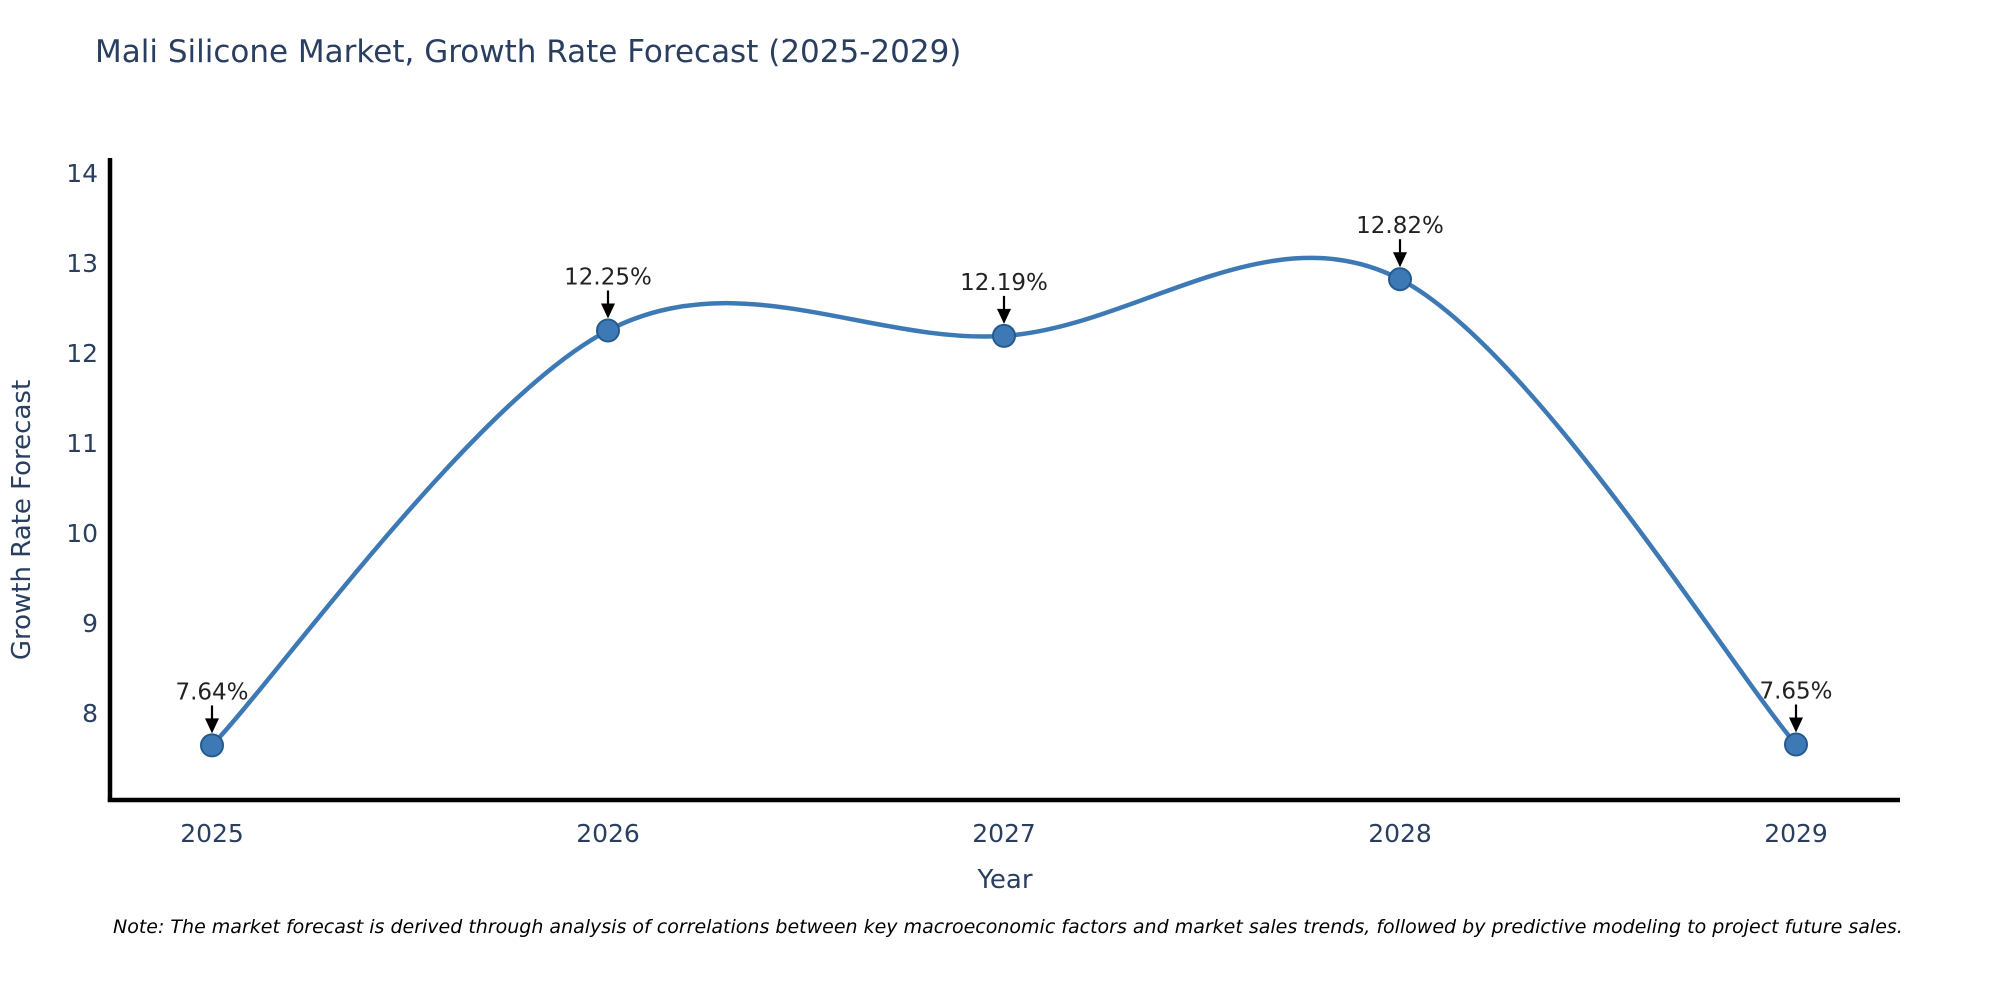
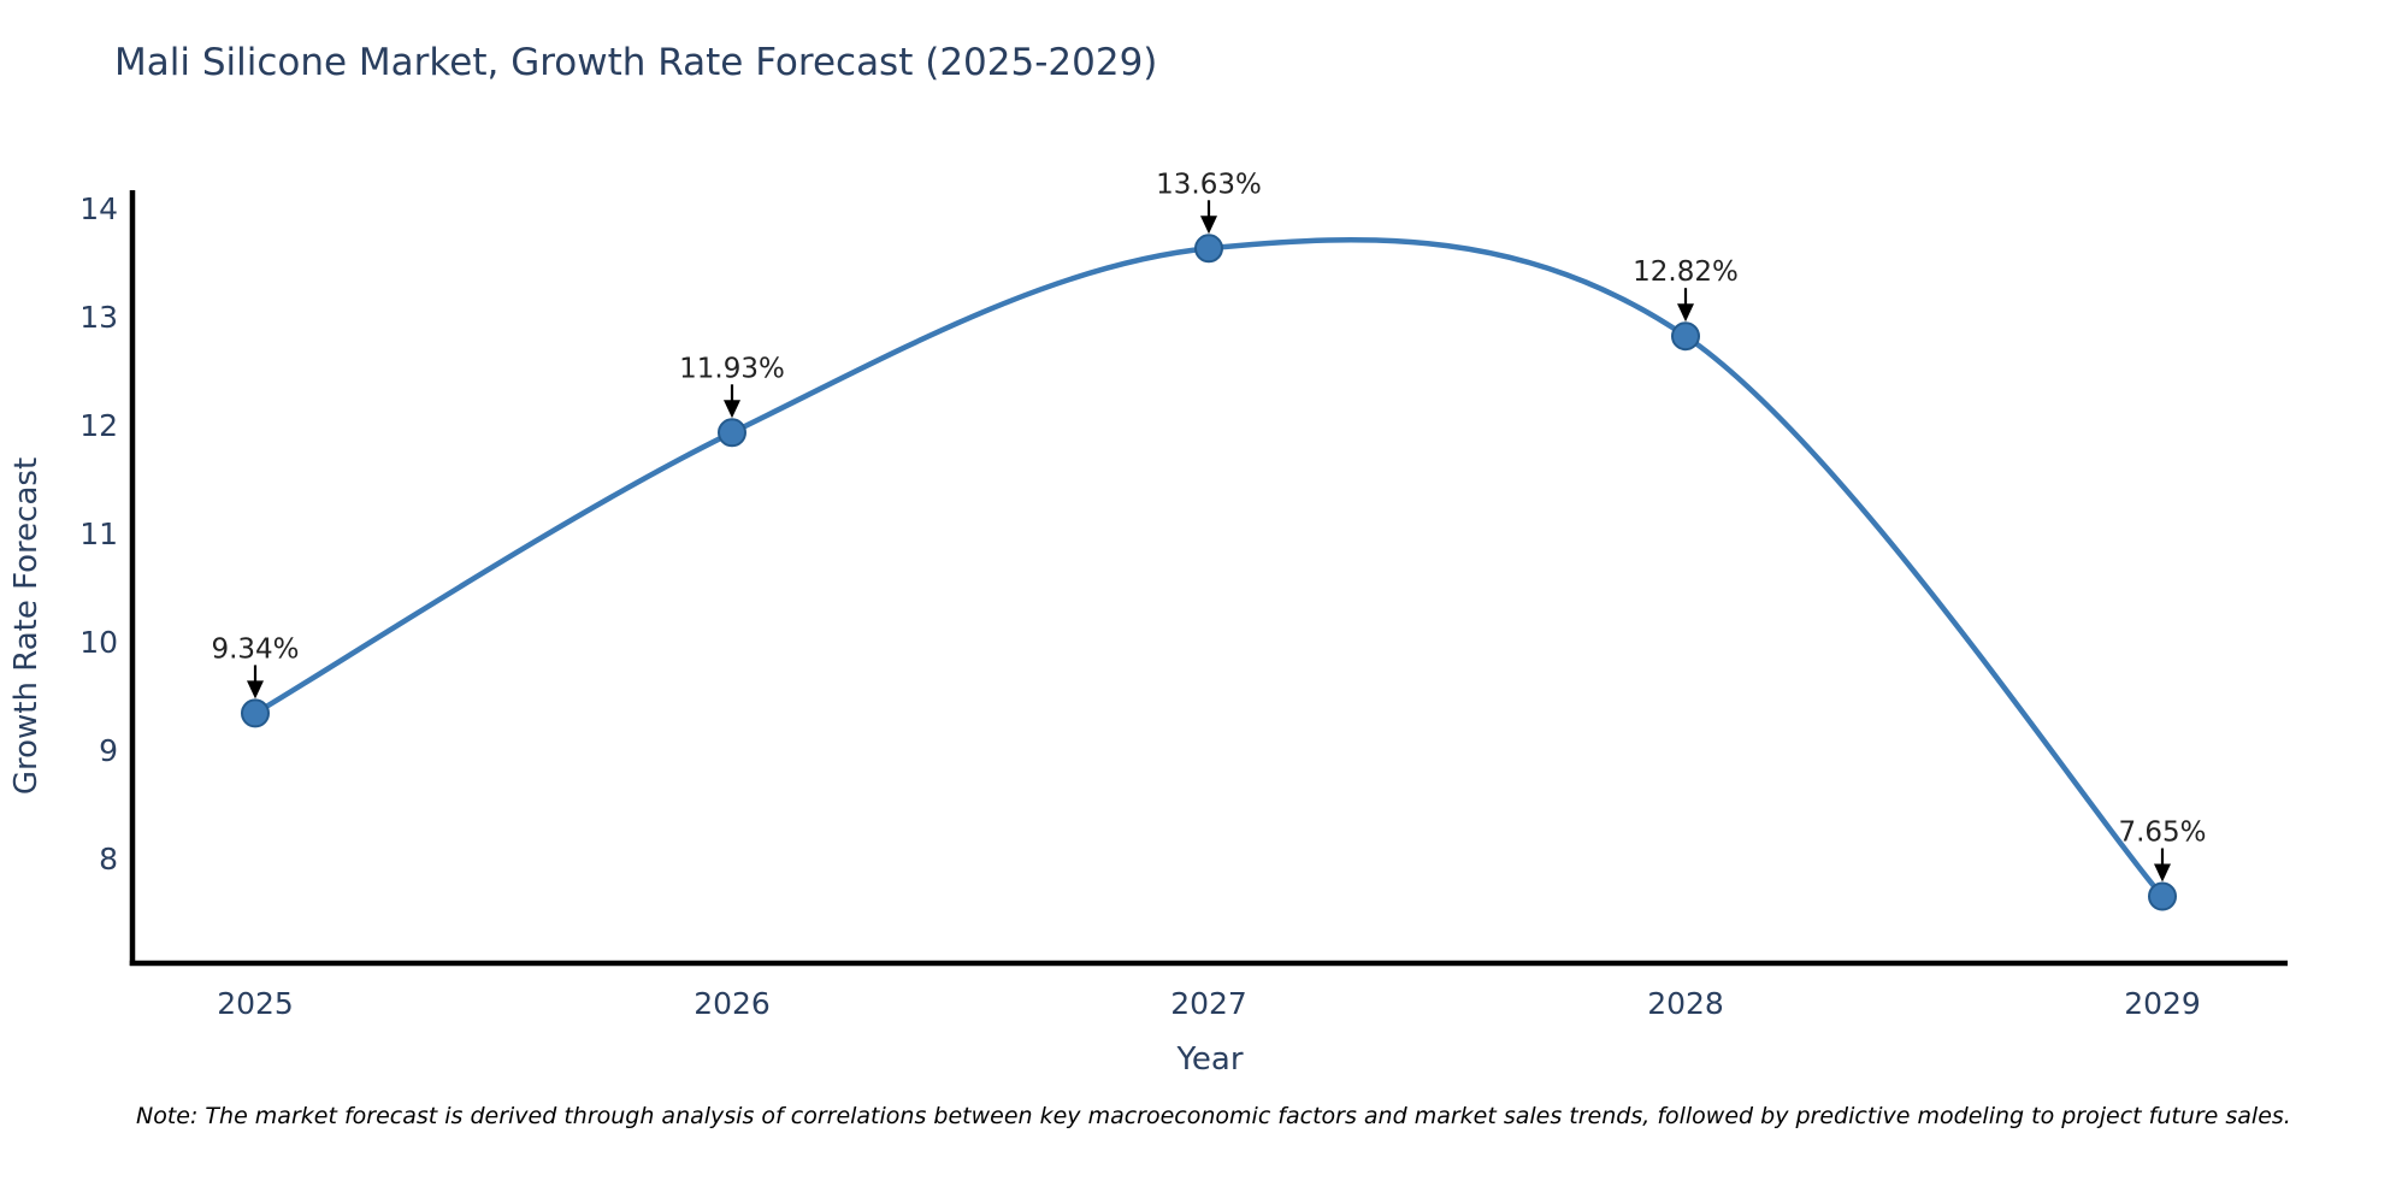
2025: 7.64% -> 9.34%
2026: 12.25% -> 11.93%
2027: 12.19% -> 13.63%
